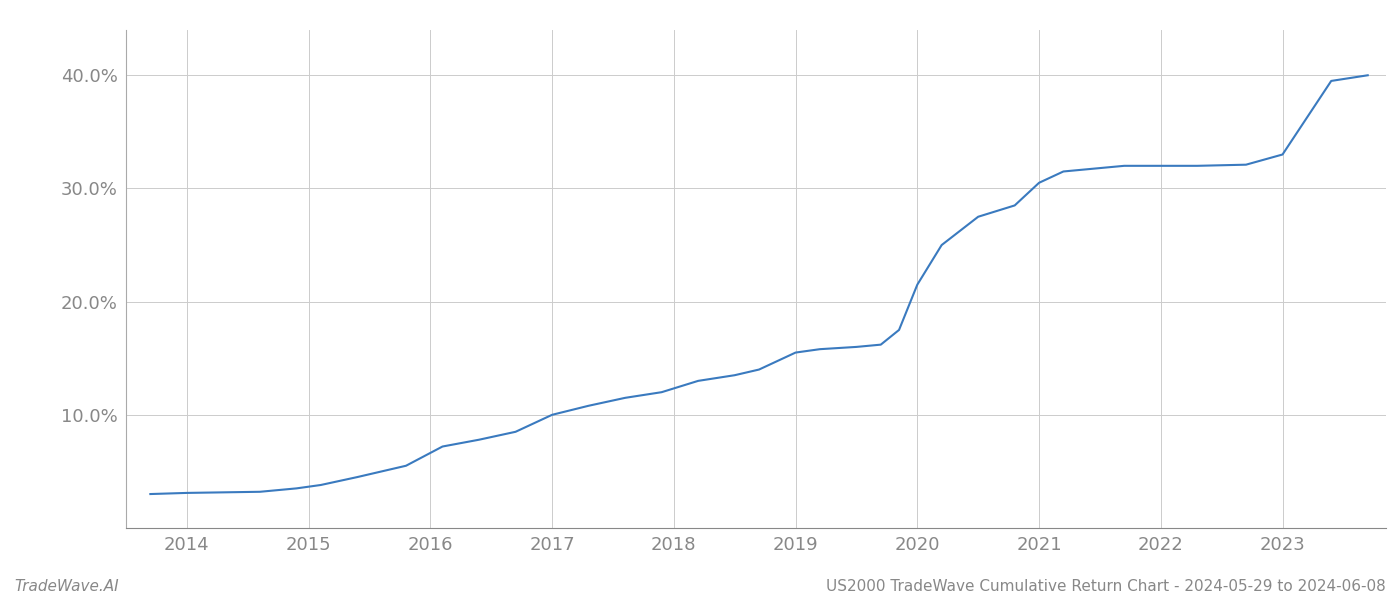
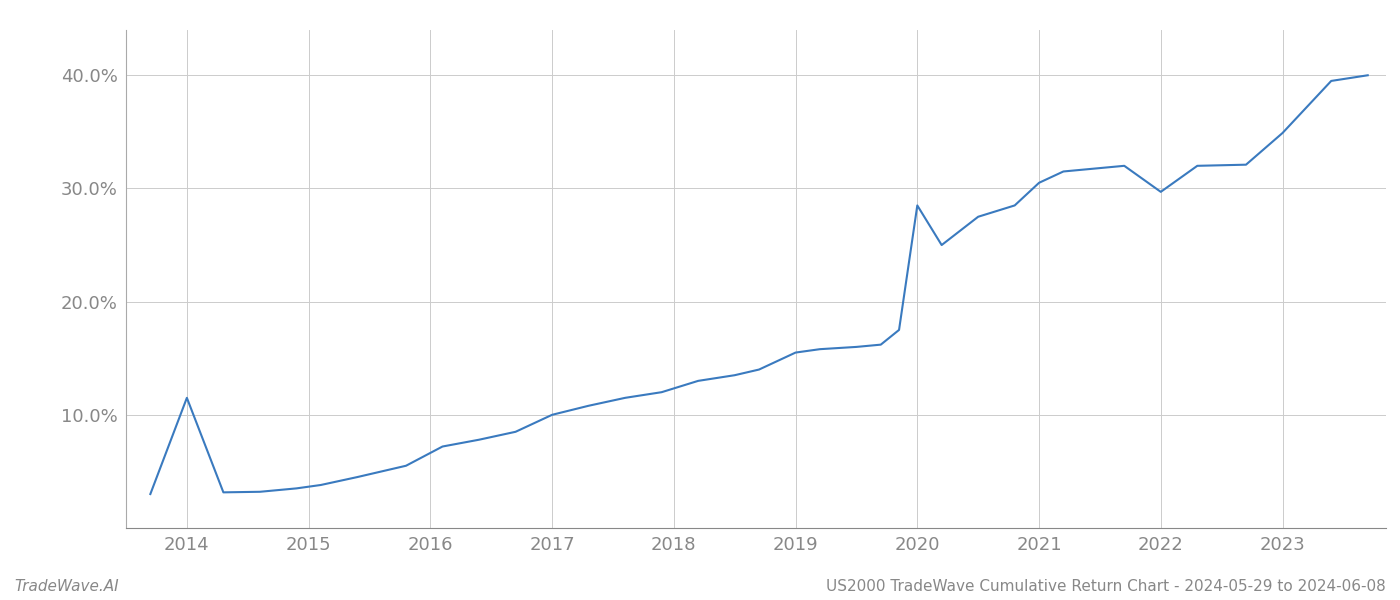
2014: 3.1% -> 11.5%
2020: 21.5% -> 28.5%
2022: 32.0% -> 29.7%
2023: 33.0% -> 34.9%
